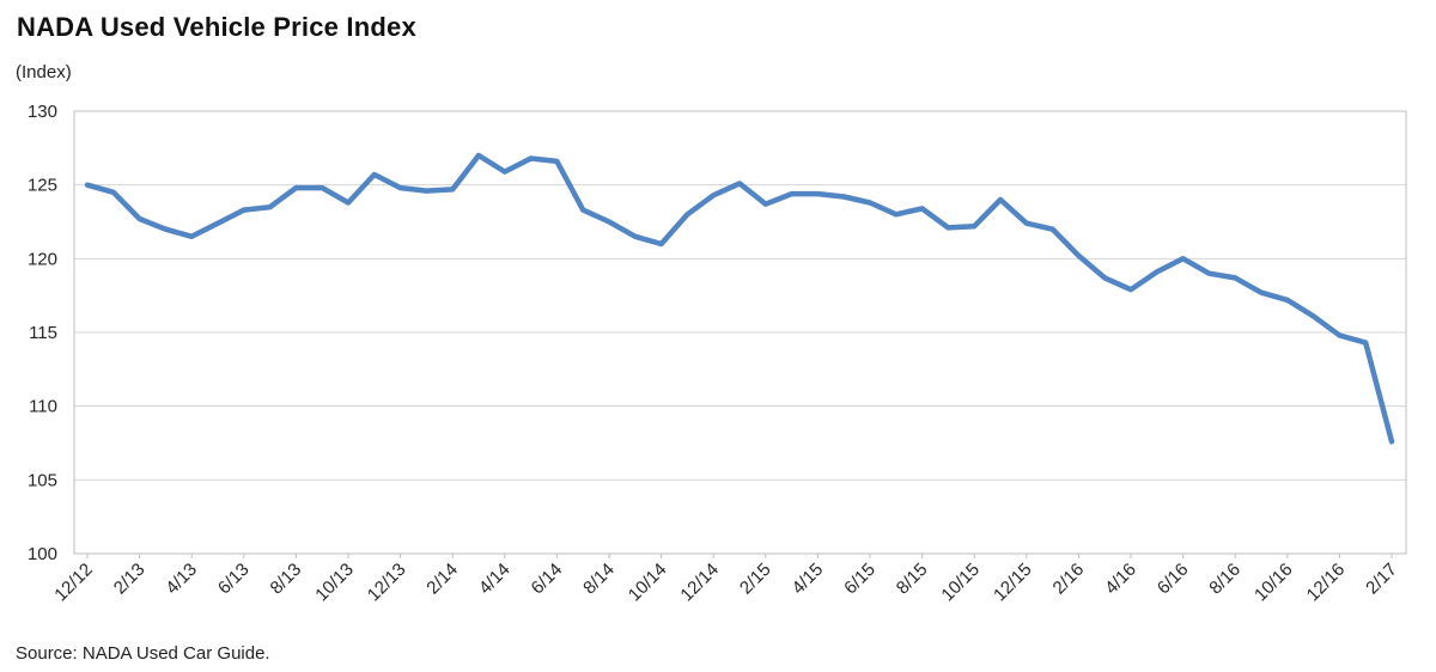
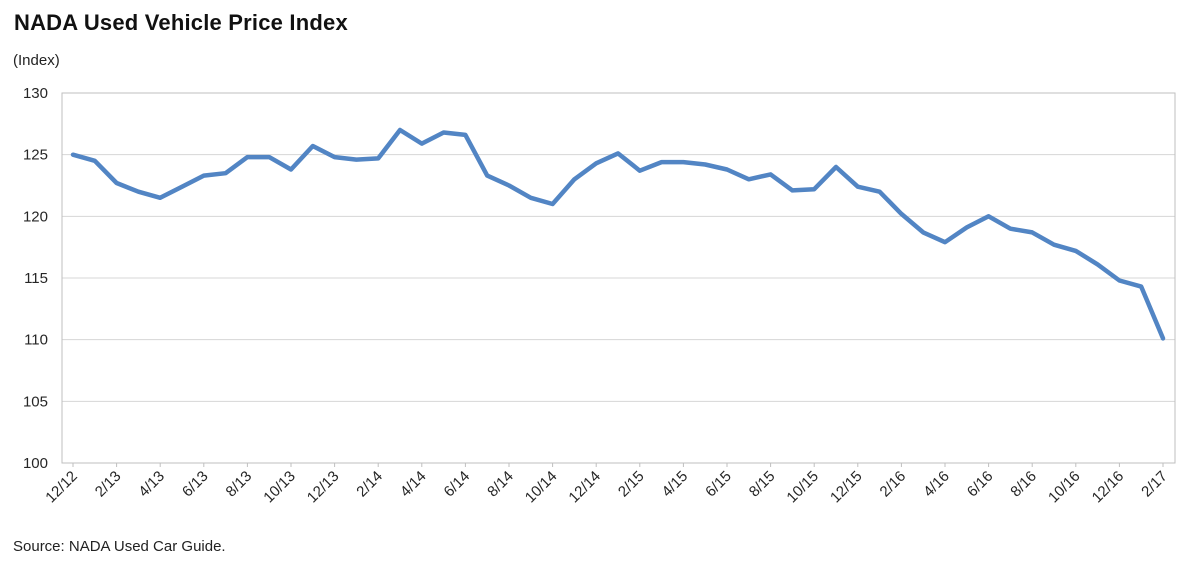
2/17: 107.6 -> 110.1
